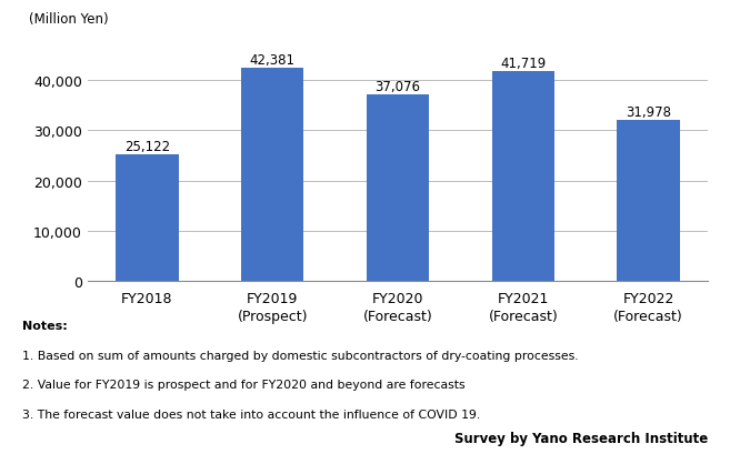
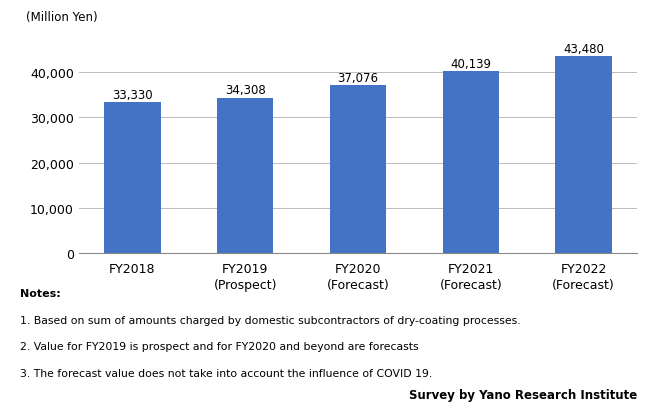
FY2018: 25,122 -> 33,330
FY2019 (Prospect): 42,381 -> 34,308
FY2021 (Forecast): 41,719 -> 40,139
FY2022 (Forecast): 31,978 -> 43,480
